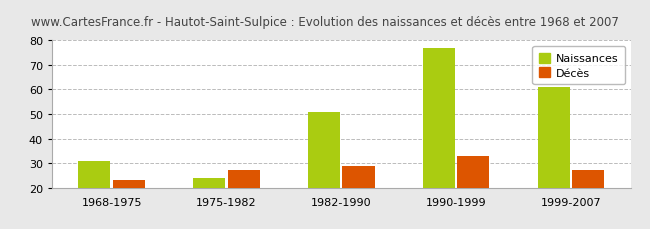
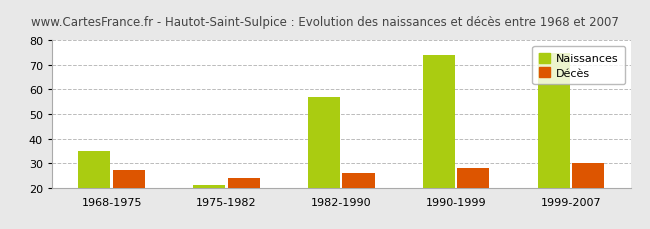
Naissances/1968-1975: 31 -> 35
Décès/1968-1975: 23 -> 27
Naissances/1975-1982: 24 -> 21
Décès/1975-1982: 27 -> 24
Naissances/1982-1990: 51 -> 57
Décès/1982-1990: 29 -> 26
Naissances/1990-1999: 77 -> 74
Décès/1990-1999: 33 -> 28
Naissances/1999-2007: 61 -> 75
Décès/1999-2007: 27 -> 30
